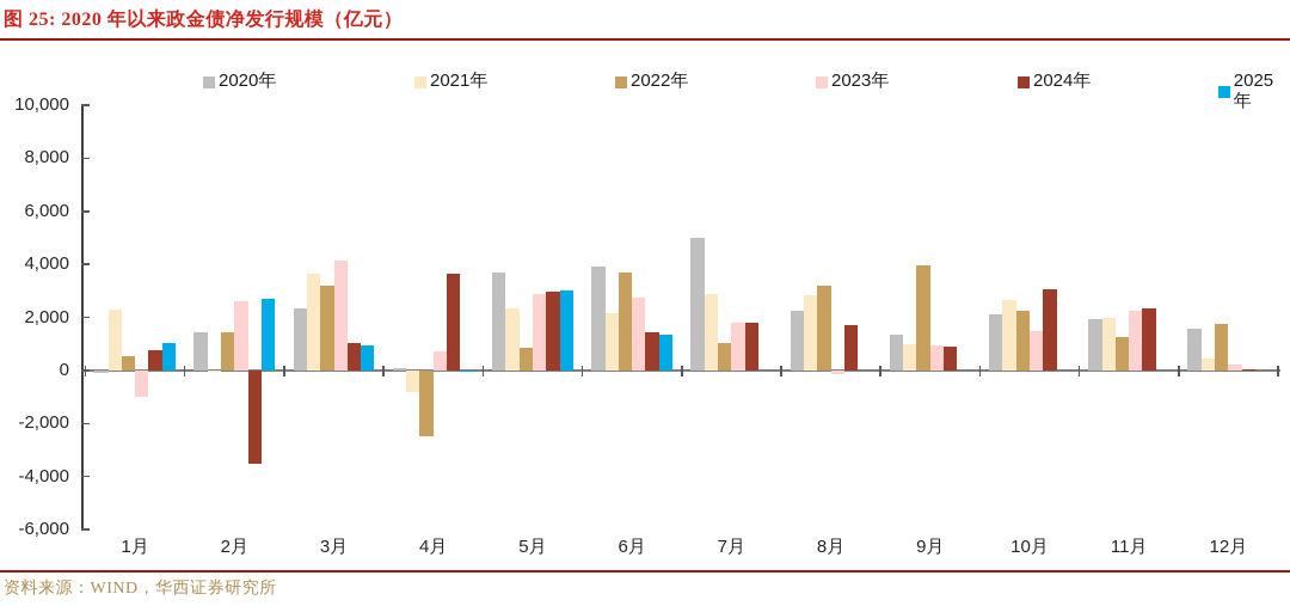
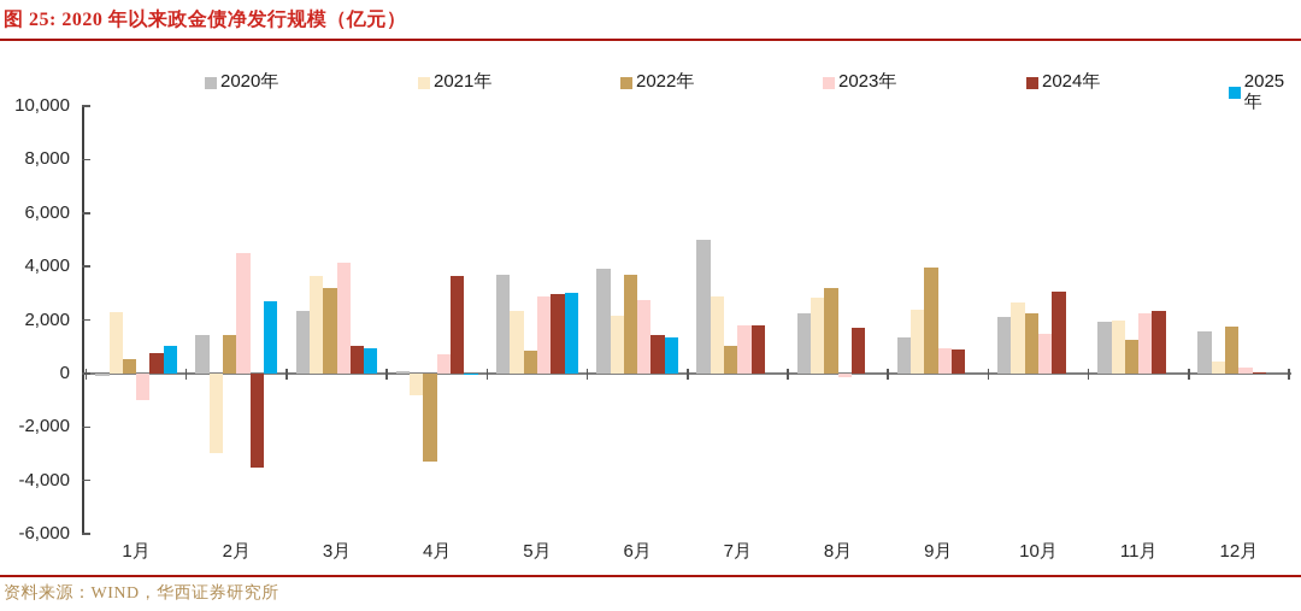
2021年/2月: -100 -> -3000
2023年/2月: 2600 -> 4500
2022年/4月: -2500 -> -3300
2021年/9月: 1000 -> 2400
